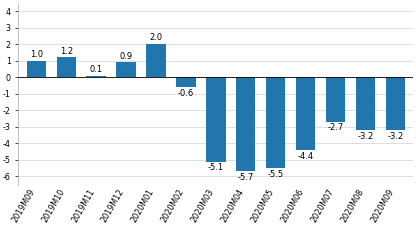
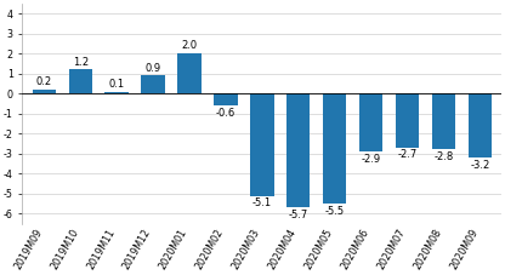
2019M09: 1.0 -> 0.2
2020M06: -4.4 -> -2.9
2020M08: -3.2 -> -2.8
